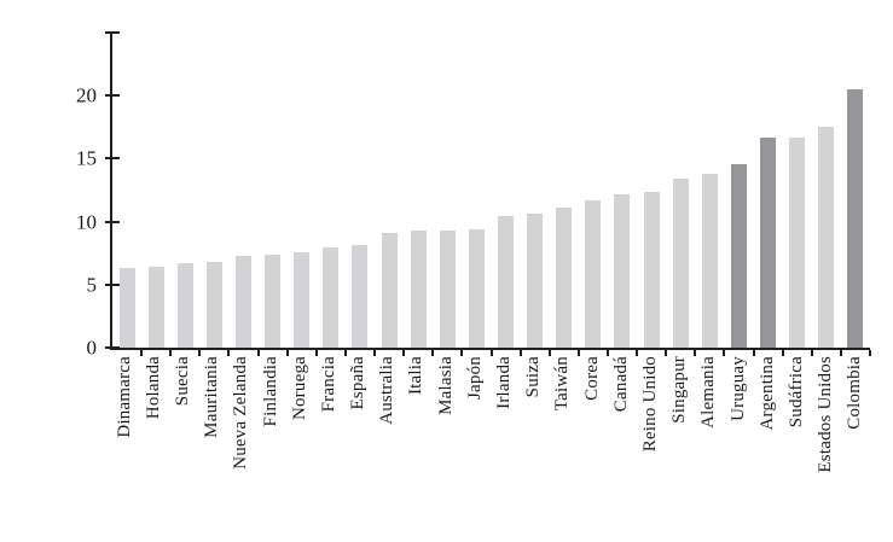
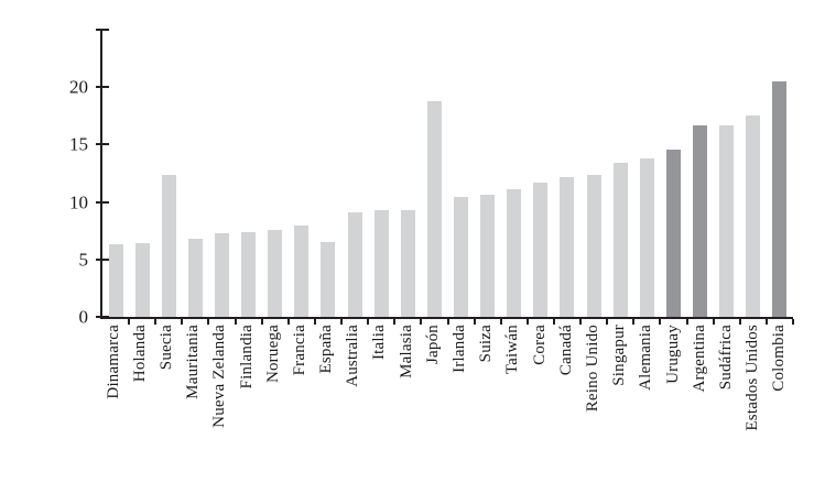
Suecia: 6.7 -> 12.4
España: 8.1 -> 6.5
Japón: 9.4 -> 18.8
